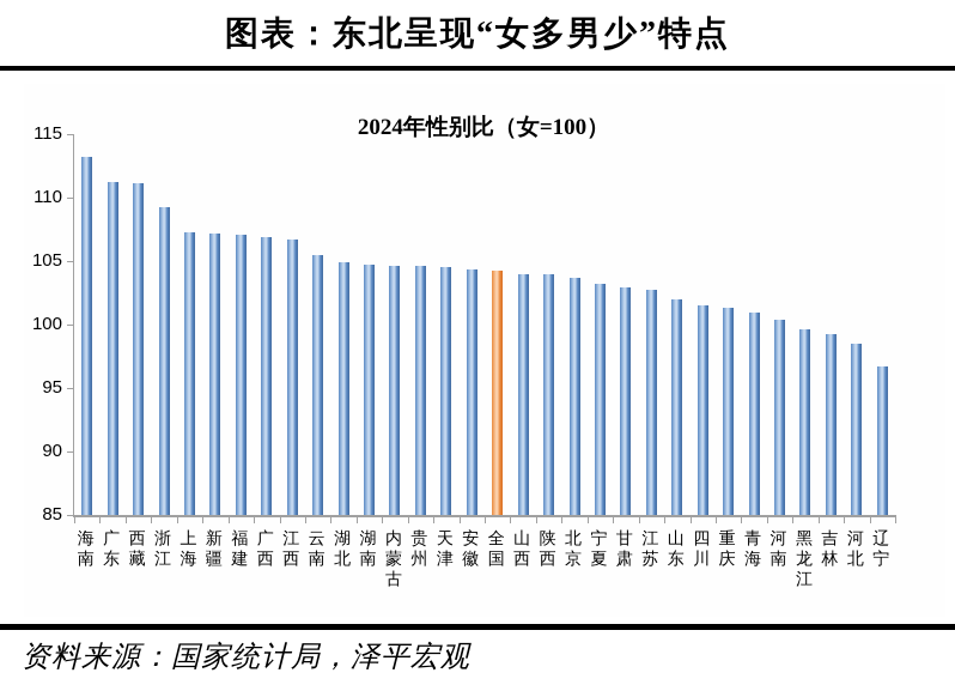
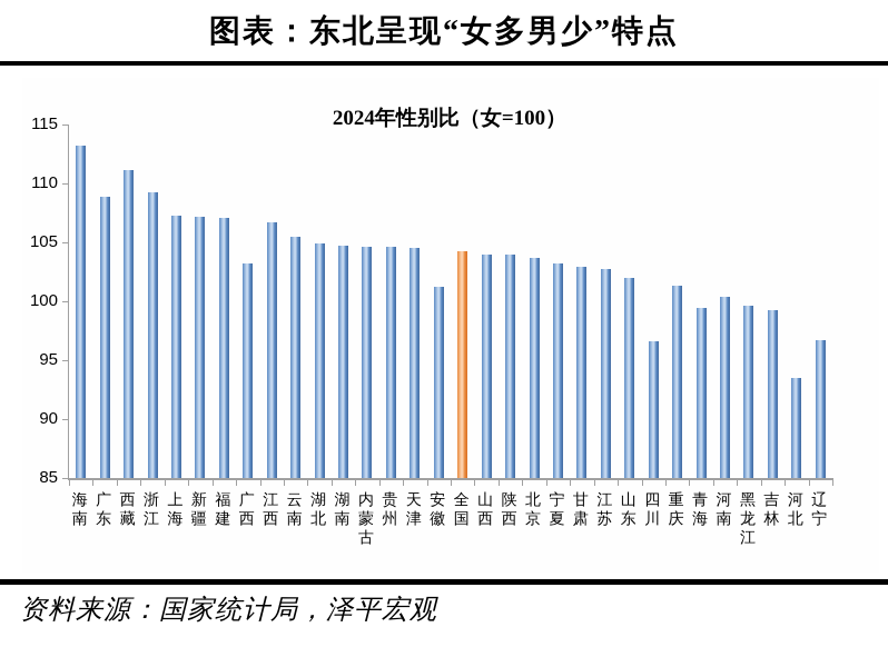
广东: 111.2 -> 108.9
广西: 106.9 -> 103.2
安徽: 104.3 -> 101.2
四川: 101.5 -> 96.6
青海: 100.9 -> 99.4
河北: 98.5 -> 93.5
